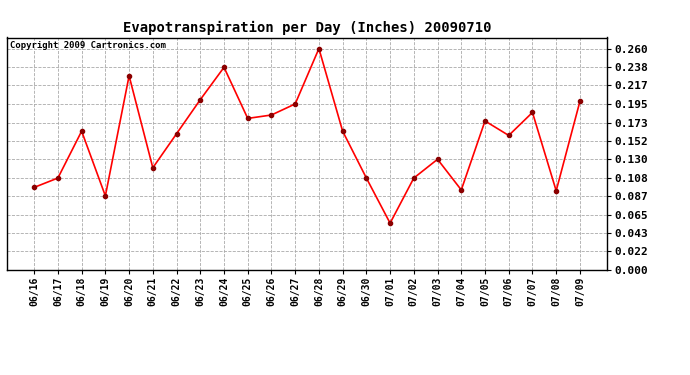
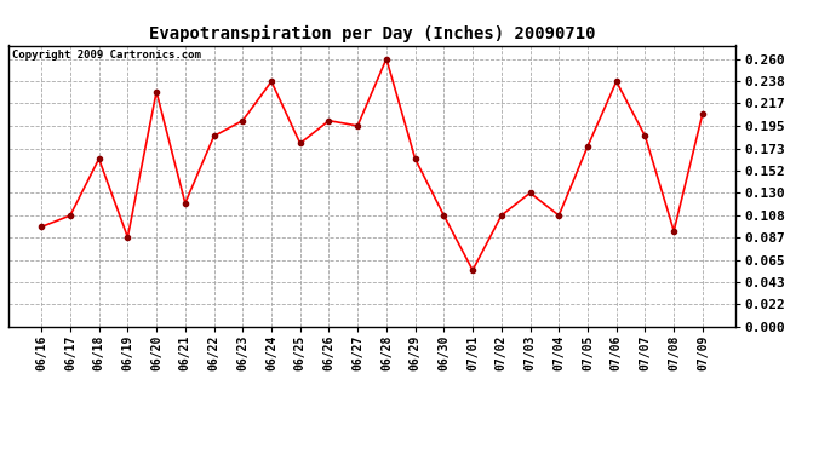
06/22: 0.160 -> 0.185
06/26: 0.182 -> 0.200
07/04: 0.094 -> 0.108
07/06: 0.158 -> 0.238
07/09: 0.198 -> 0.207
